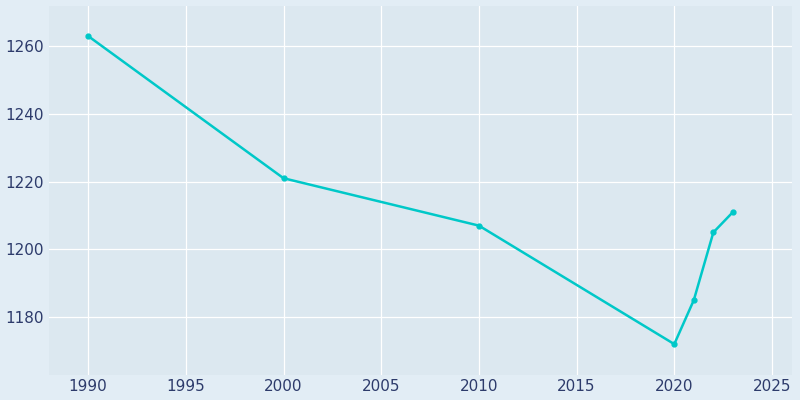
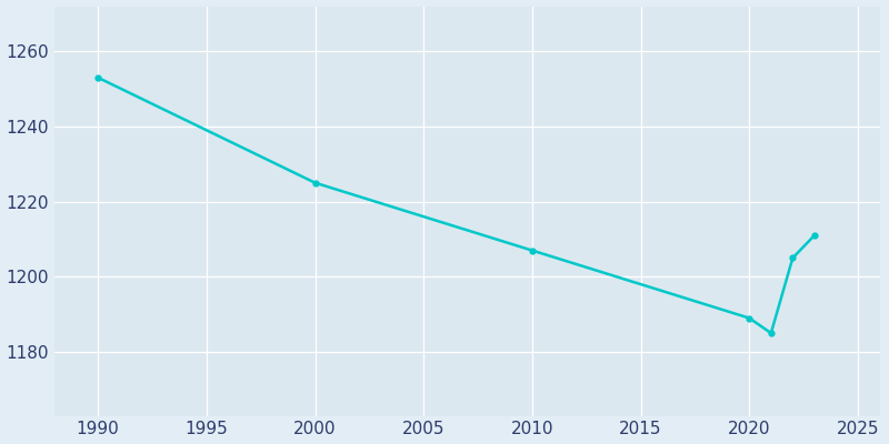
1990: 1263 -> 1253
2000: 1221 -> 1225
2020: 1172 -> 1189
